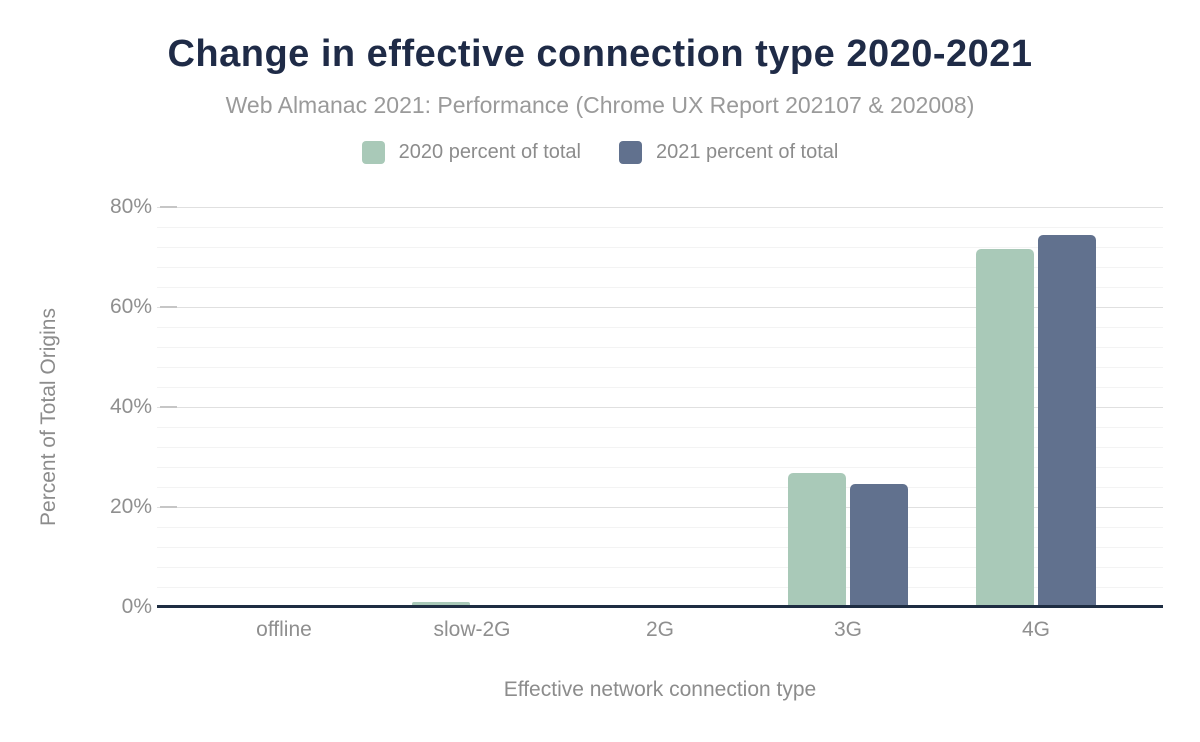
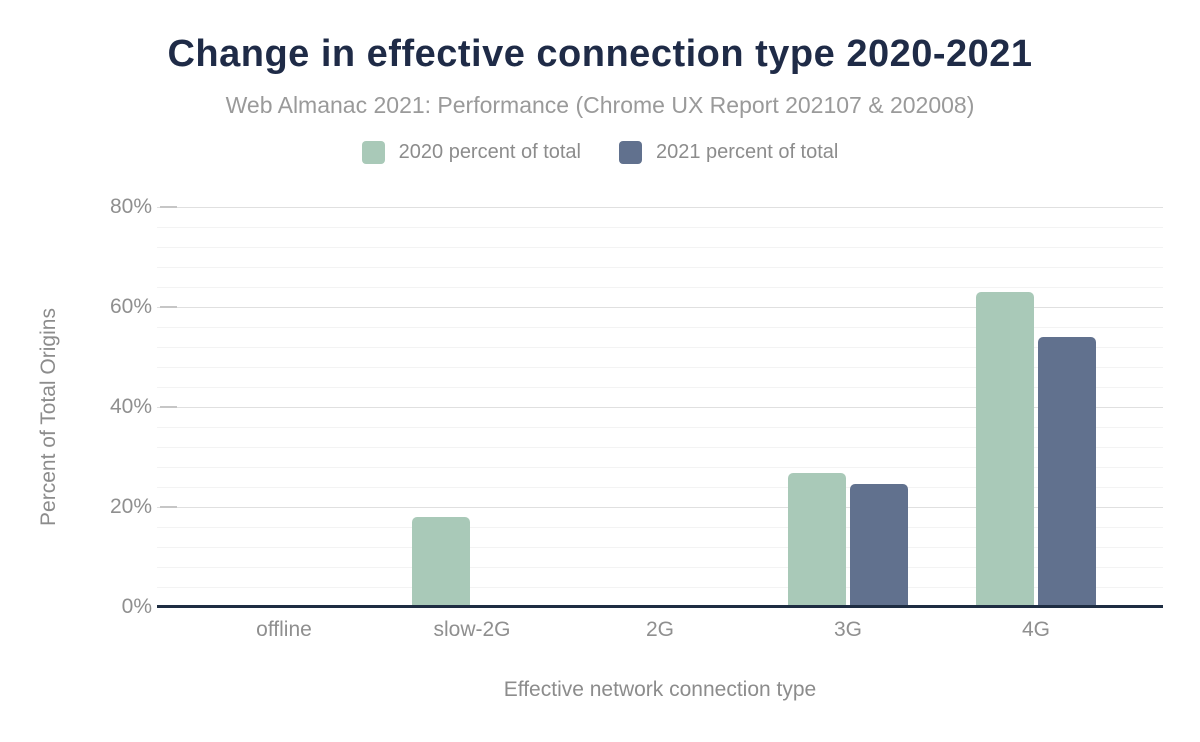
2020 percent of total/slow-2G: 1% -> 18%
2020 percent of total/4G: 72% -> 63%
2021 percent of total/4G: 74% -> 54%
